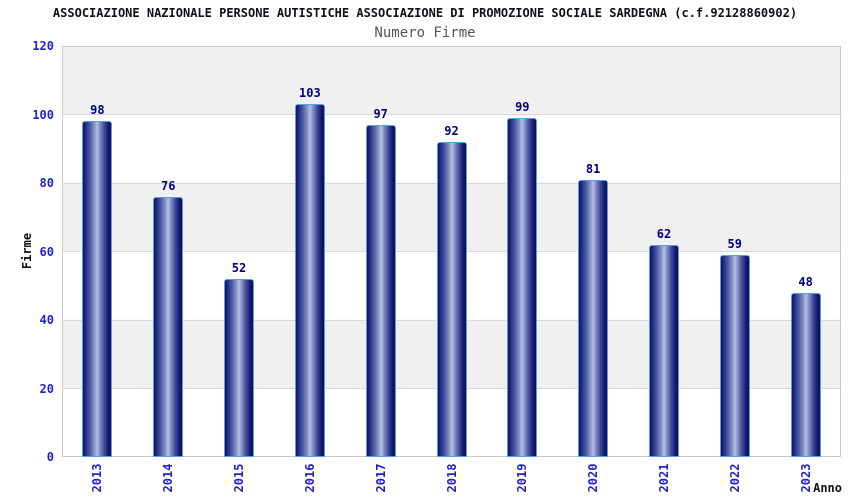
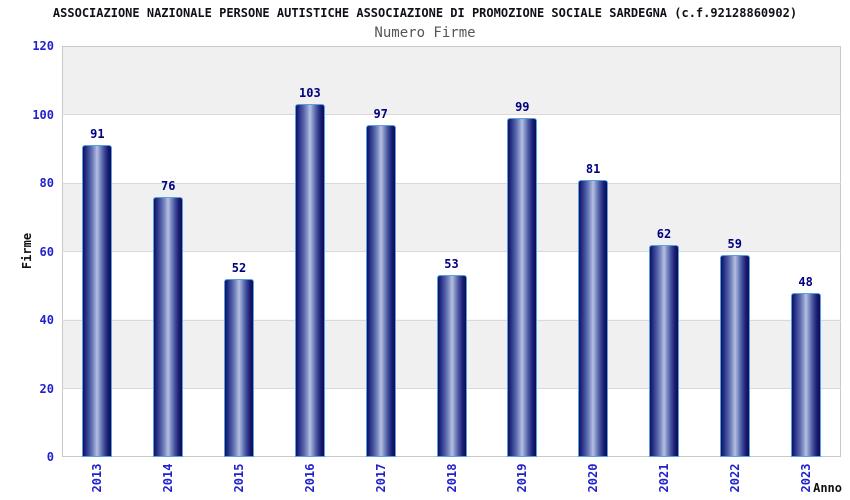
2013: 98 -> 91
2018: 92 -> 53
